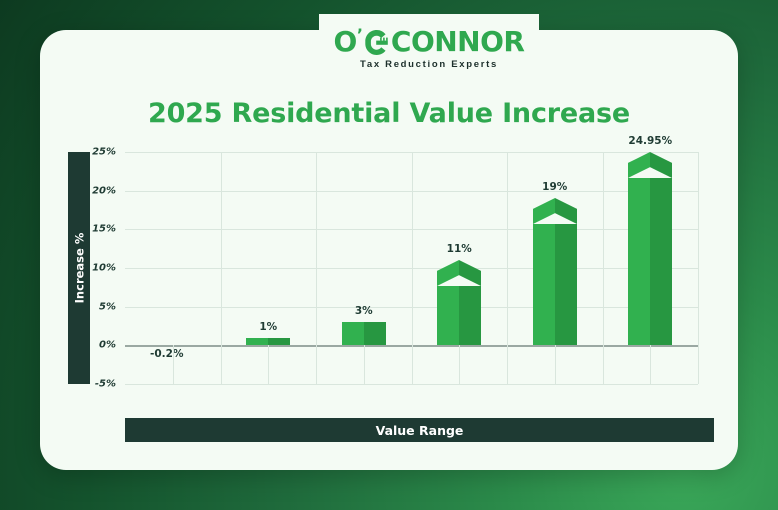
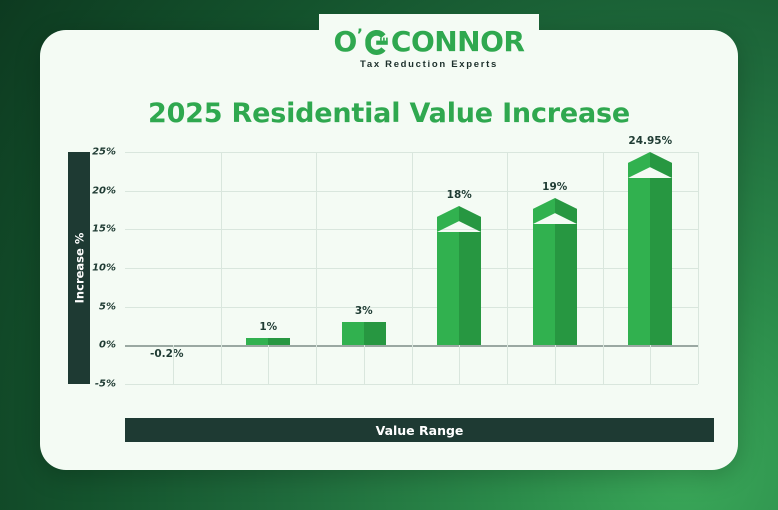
$750 to $1M: 11% -> 18%
